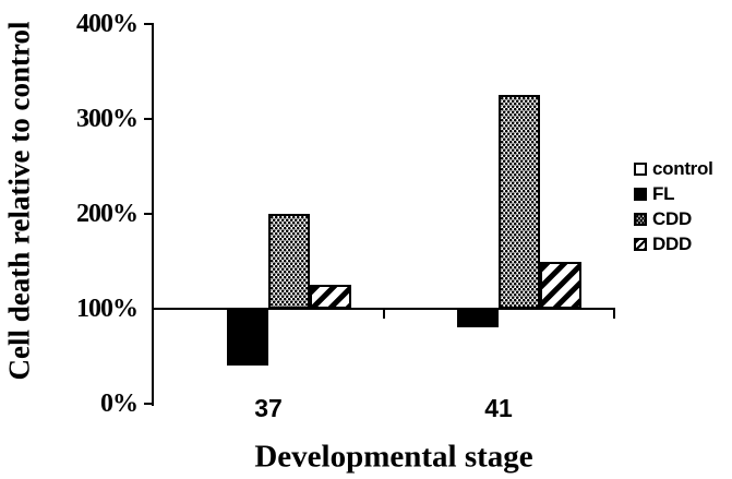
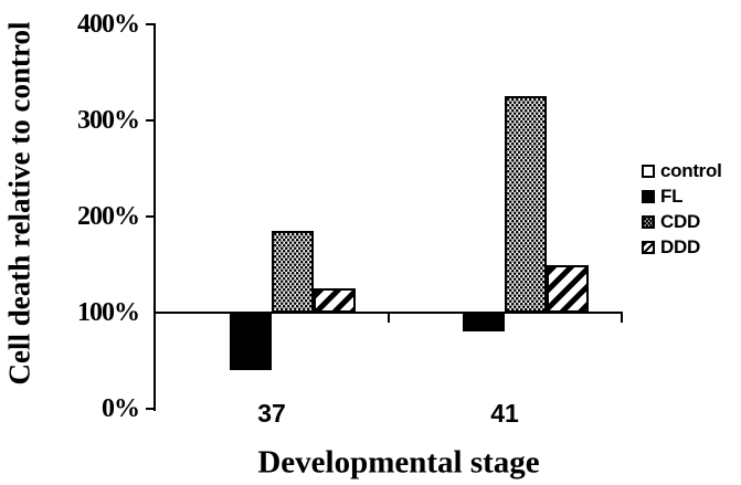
CDD/37: 200% -> 180%
